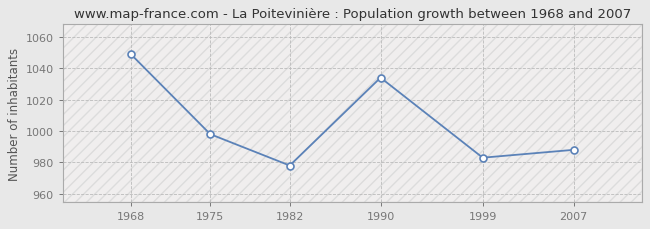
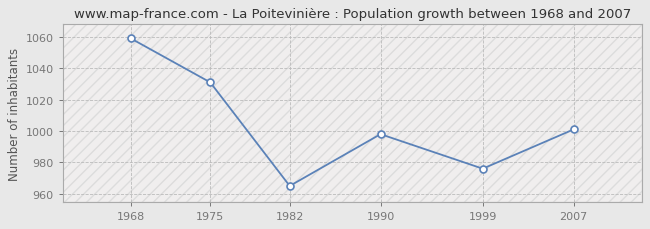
1968: 1049 -> 1059
1975: 998 -> 1031
1982: 978 -> 965
1990: 1034 -> 998
1999: 983 -> 976
2007: 988 -> 1001
